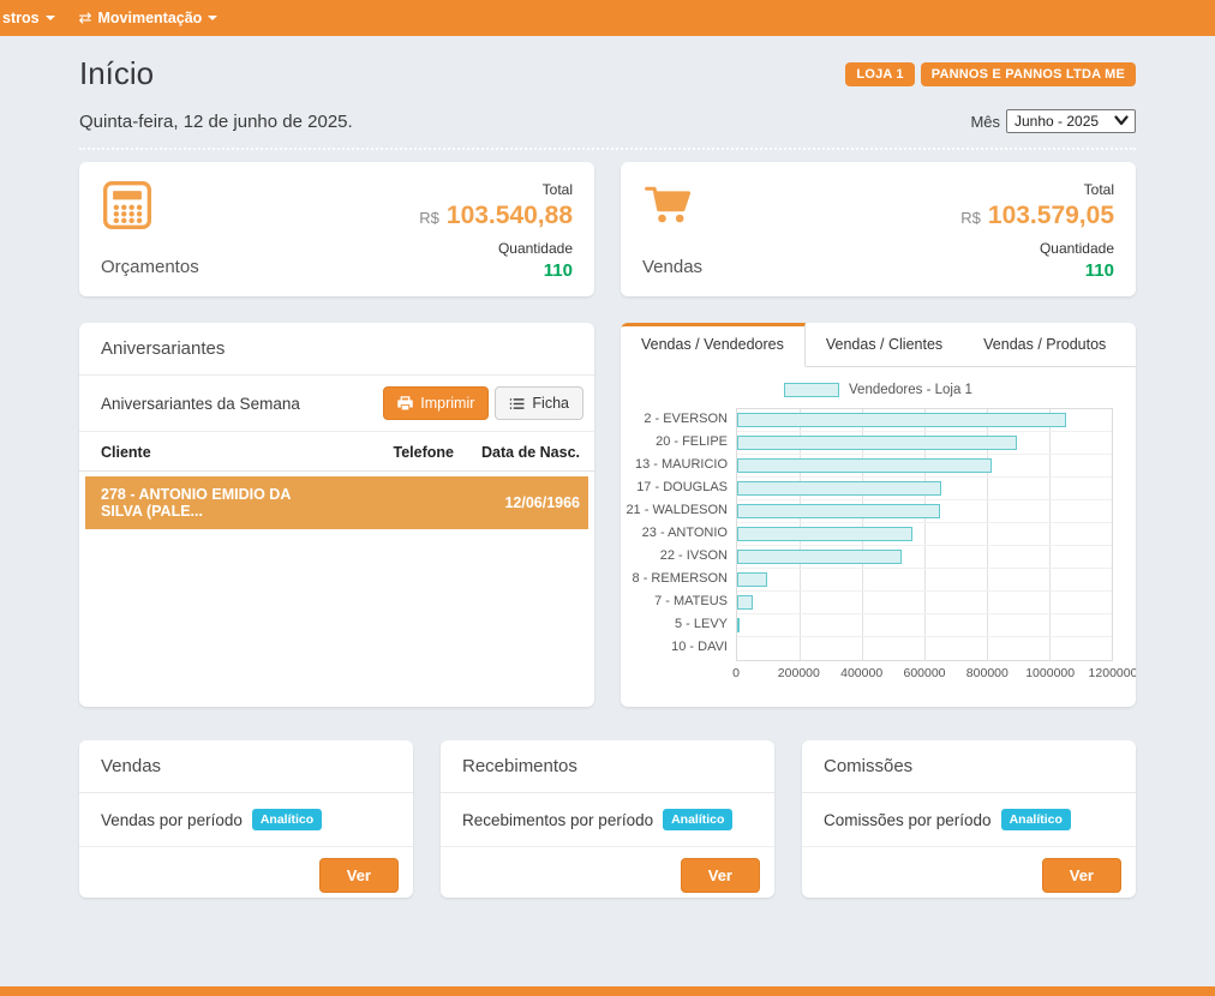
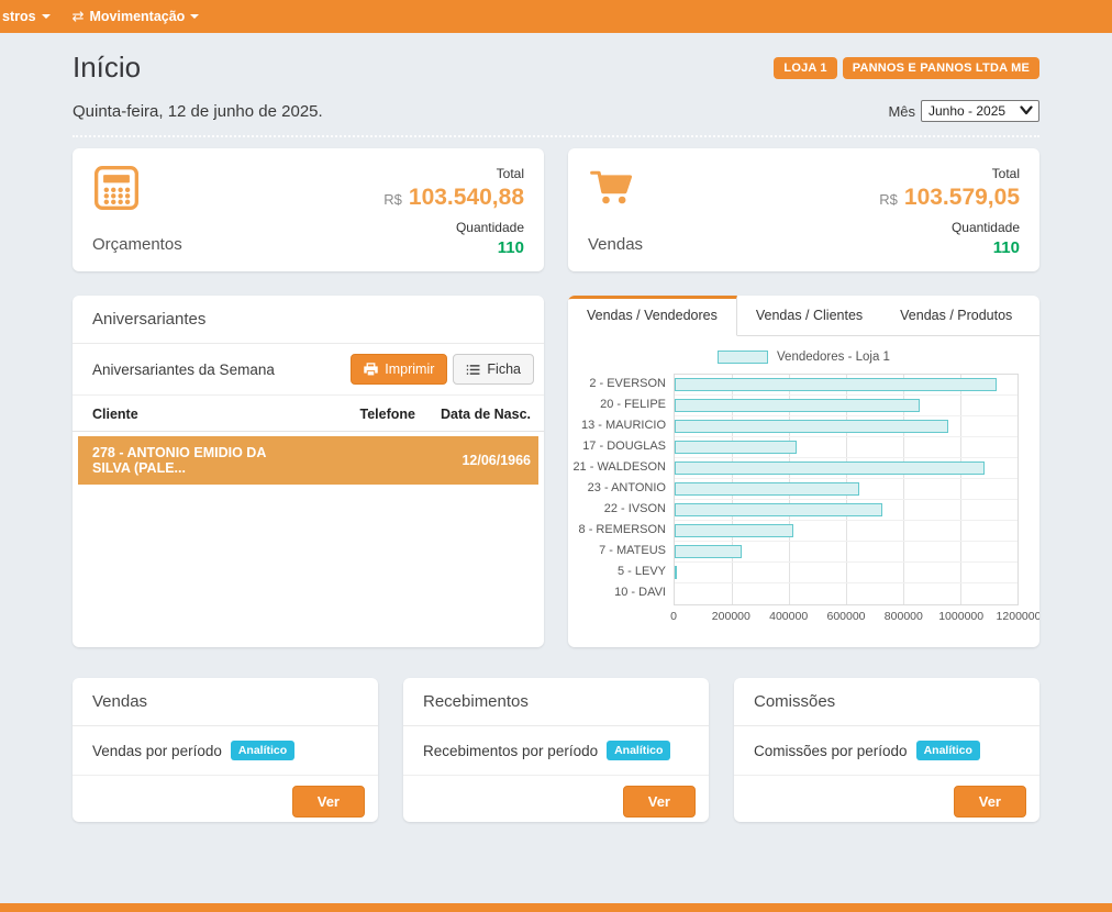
2 - EVERSON: 1060000 -> 1130000
20 - FELIPE: 900000 -> 860000
13 - MAURICIO: 820000 -> 960000
17 - DOUGLAS: 660000 -> 430000
21 - WALDESON: 650000 -> 1090000
23 - ANTONIO: 570000 -> 650000
22 - IVSON: 530000 -> 730000
8 - REMERSON: 100000 -> 420000
7 - MATEUS: 60000 -> 240000
